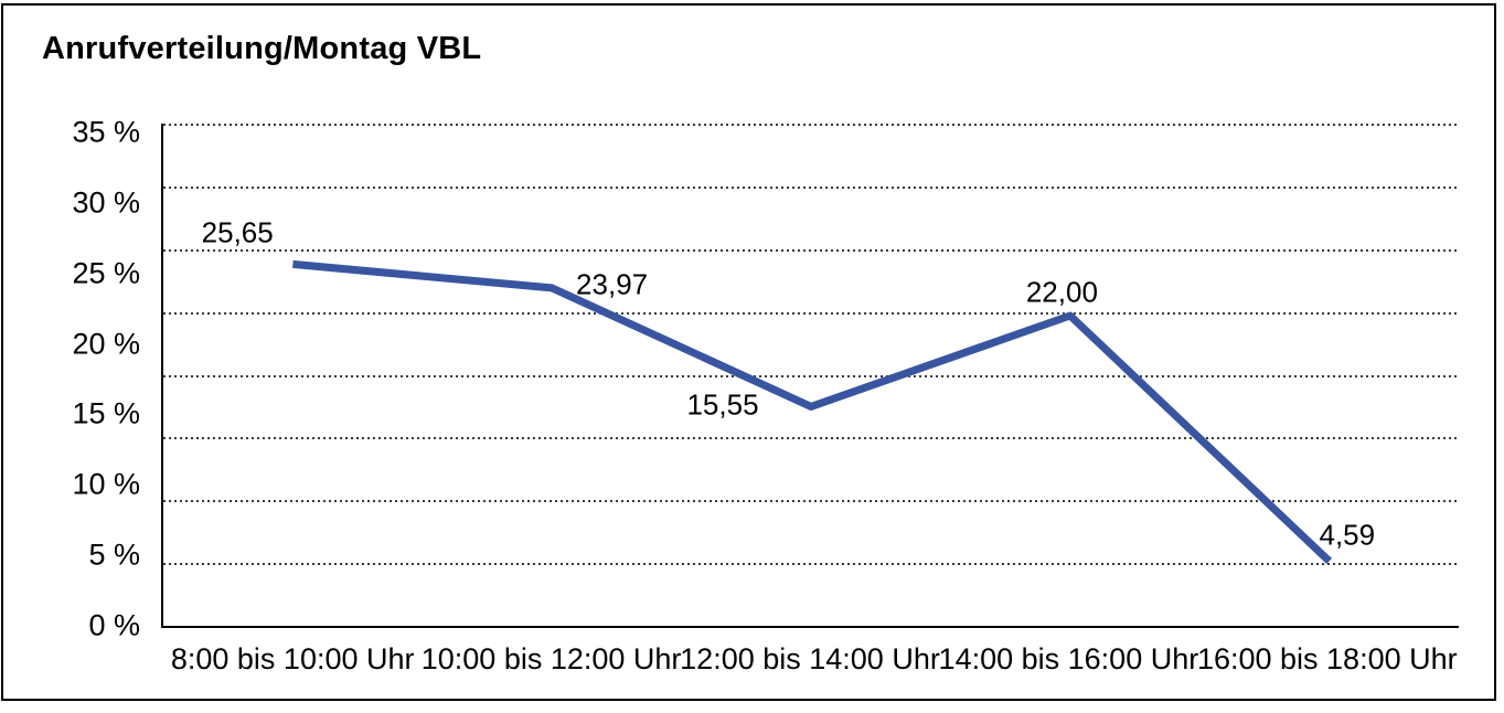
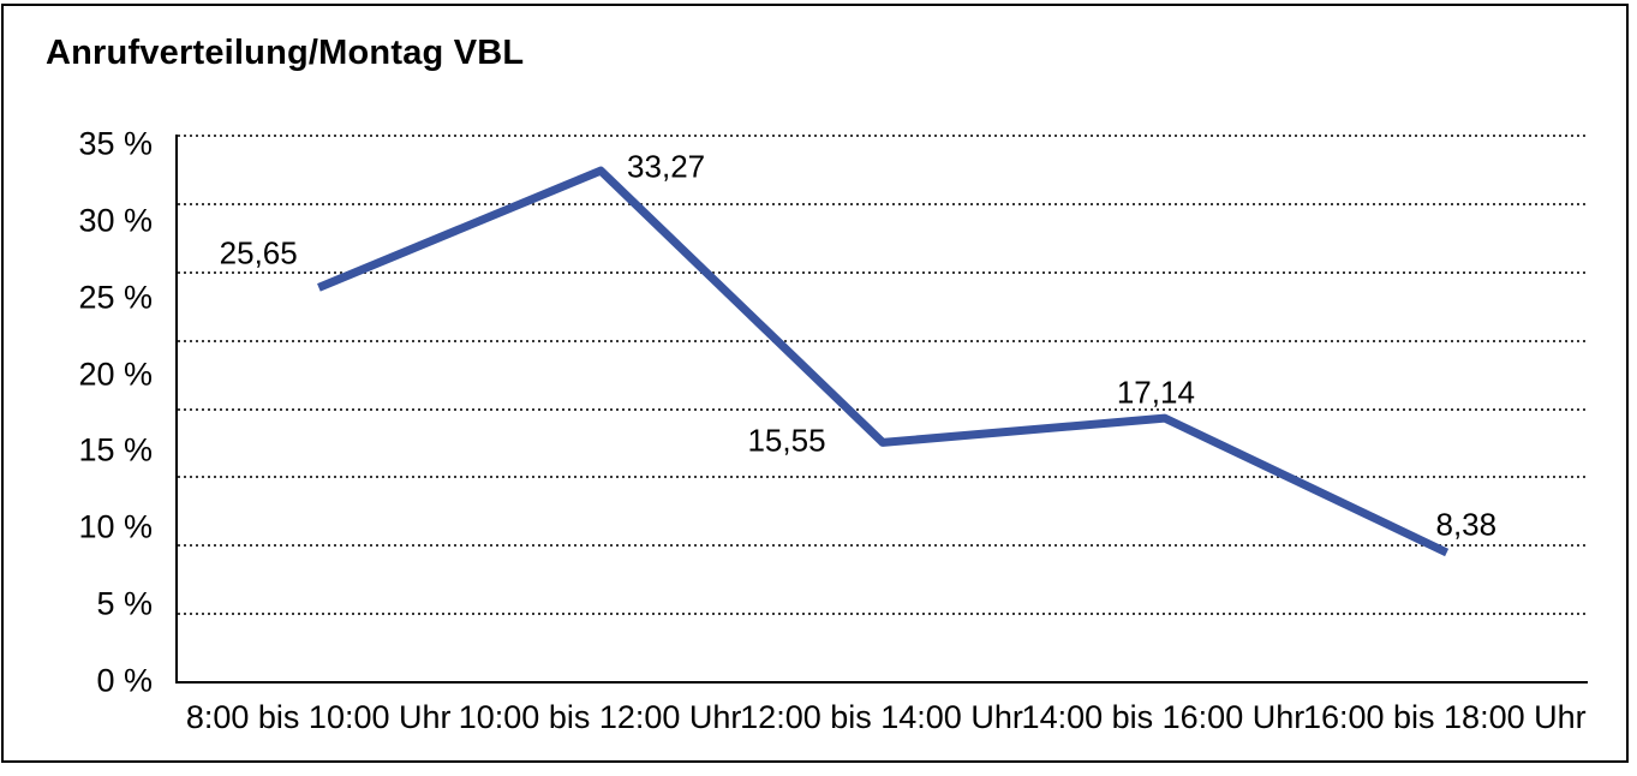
10:00 bis 12:00 Uhr: 23,97 -> 33,27
14:00 bis 16:00 Uhr: 22,00 -> 17,14
16:00 bis 18:00 Uhr: 4,59 -> 8,38
